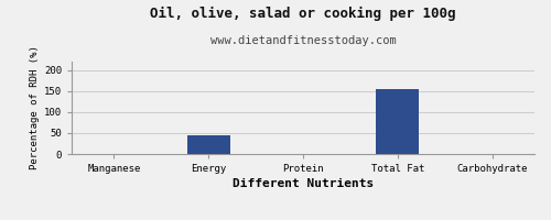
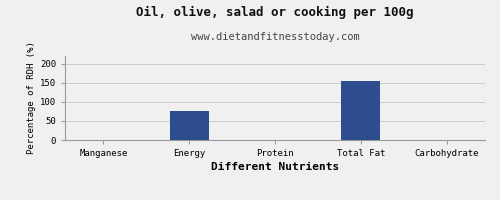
Energy: 45 -> 75
